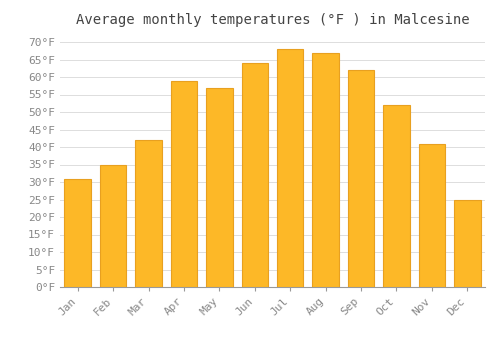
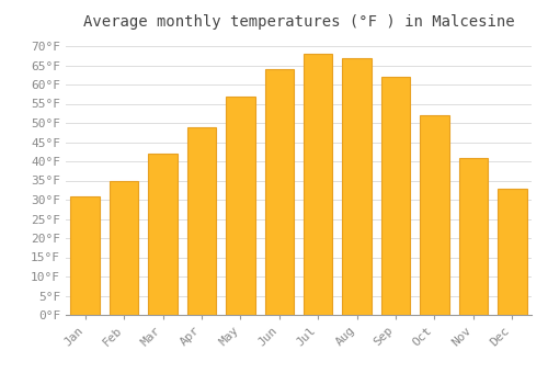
Apr: 59°F -> 49°F
Dec: 25°F -> 33°F
